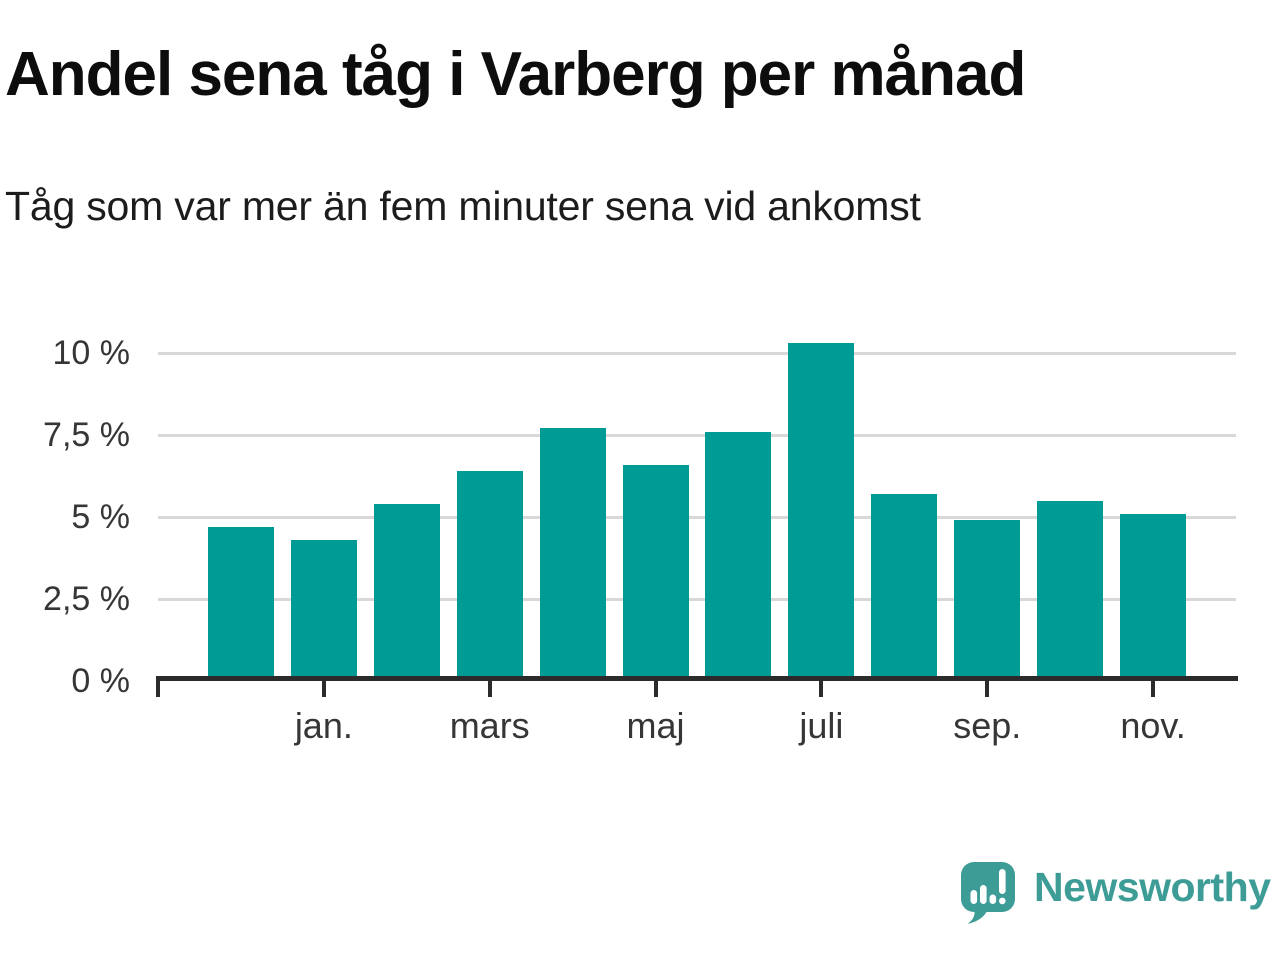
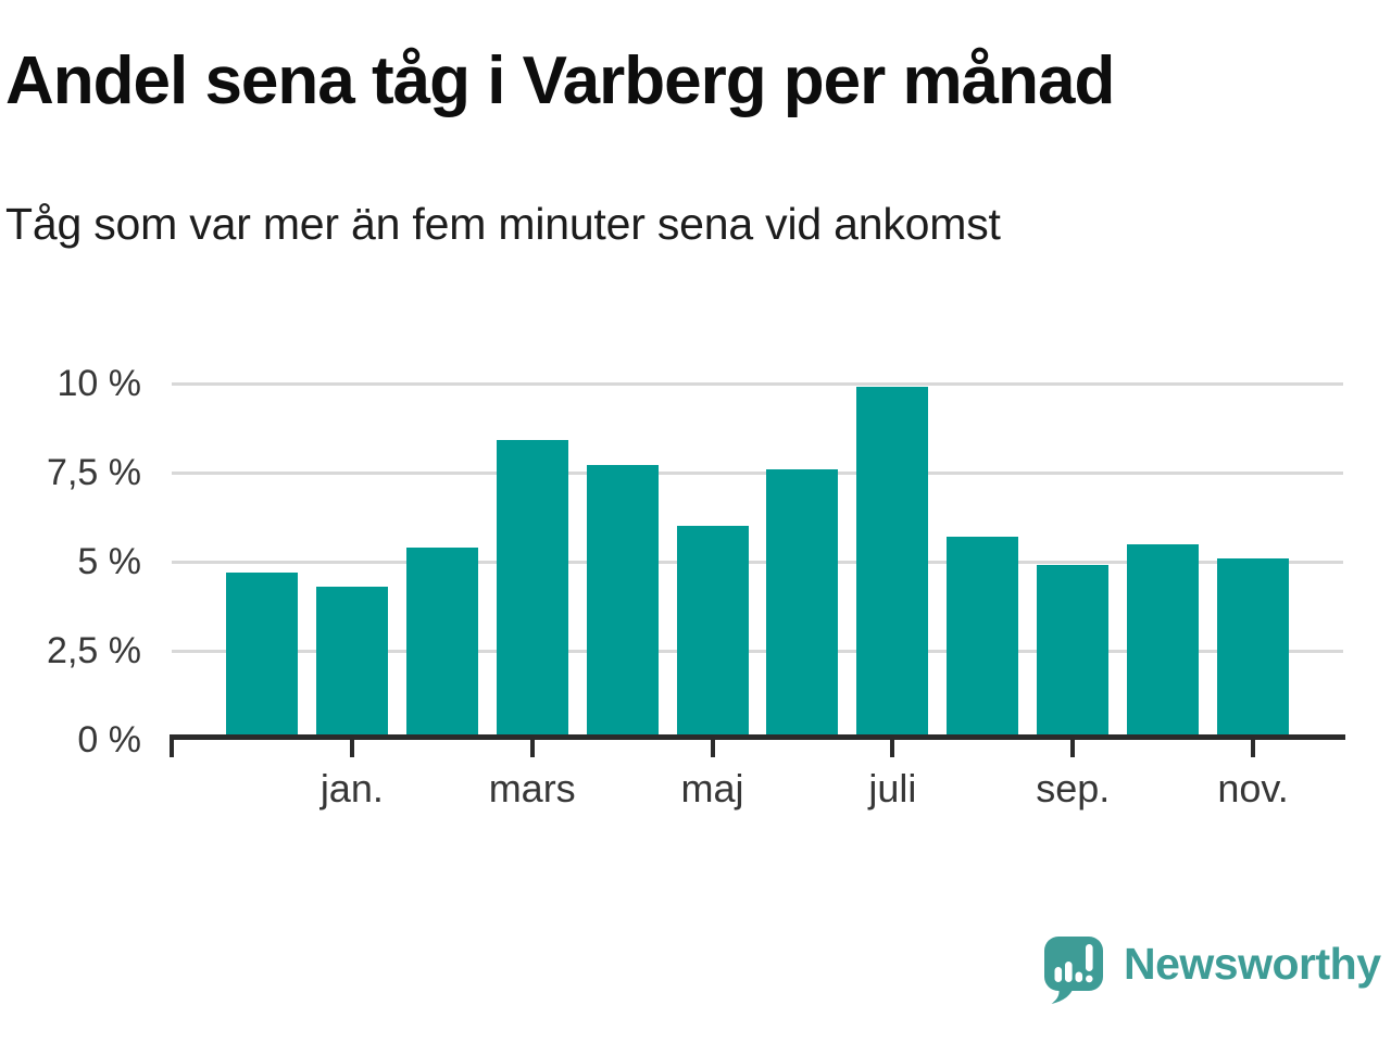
mars: 6.4% -> 8.4%
maj: 6.6% -> 6.0%
juli: 10.3% -> 9.9%
